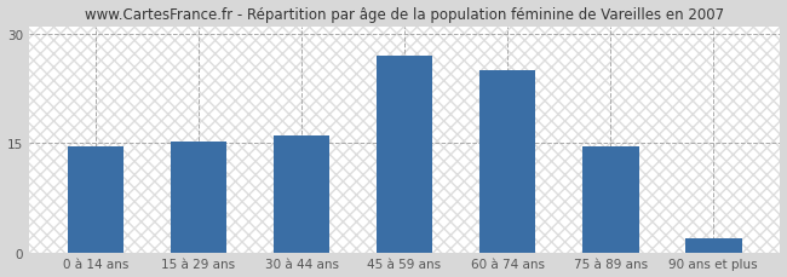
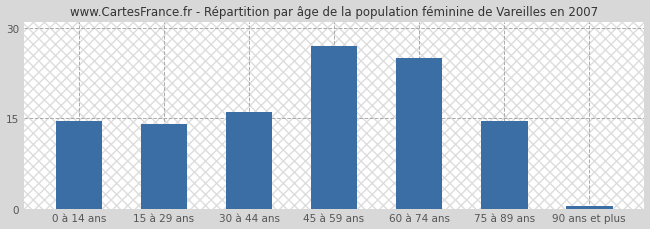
15 à 29 ans: 15.2 -> 14.0
90 ans et plus: 2.0 -> 0.5
